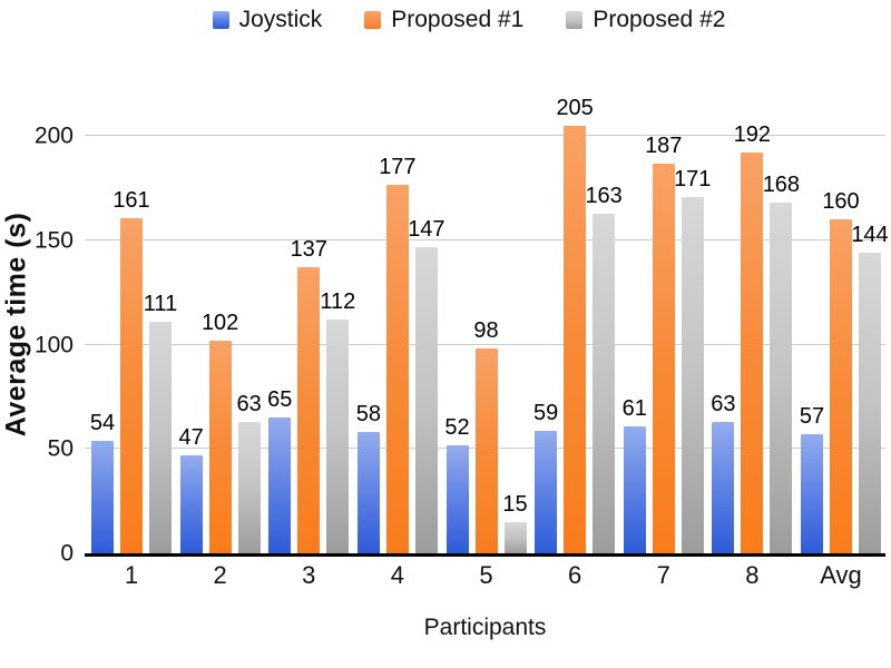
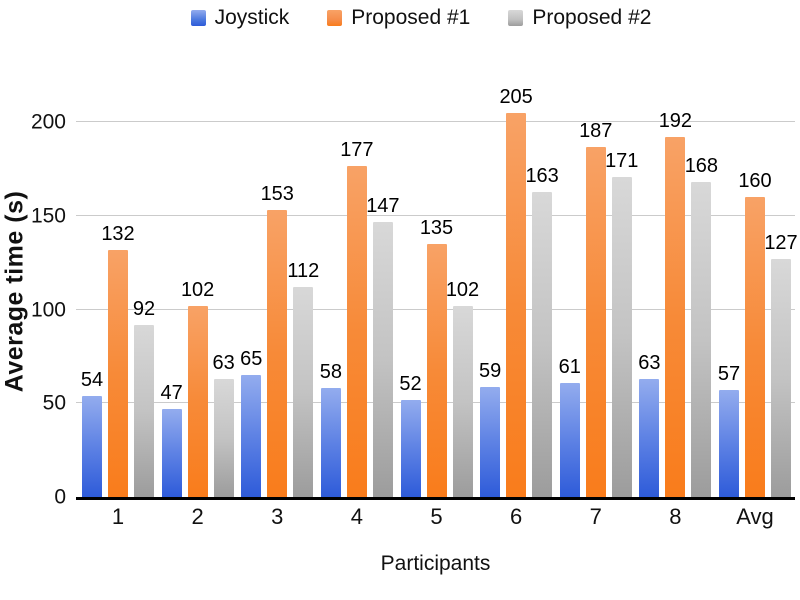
Proposed #1/1: 161 -> 132
Proposed #2/1: 111 -> 92
Proposed #1/3: 137 -> 153
Proposed #1/5: 98 -> 135
Proposed #2/5: 15 -> 102
Proposed #2/Avg: 144 -> 127
